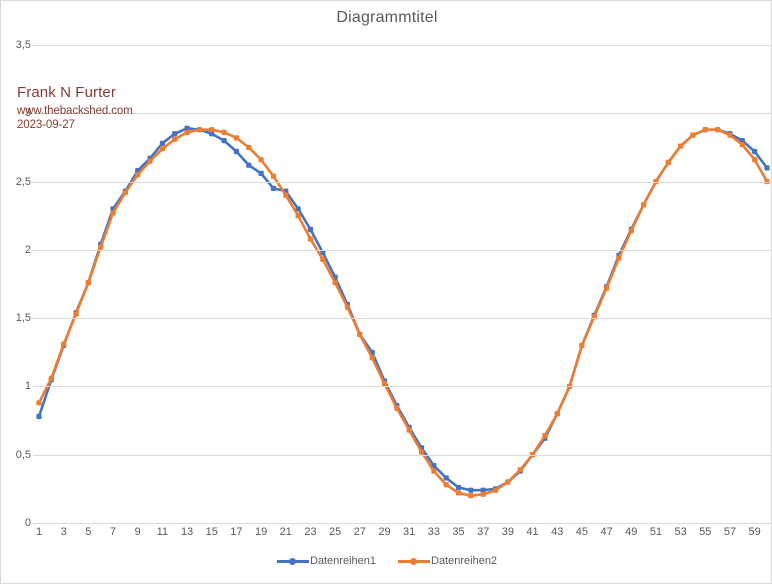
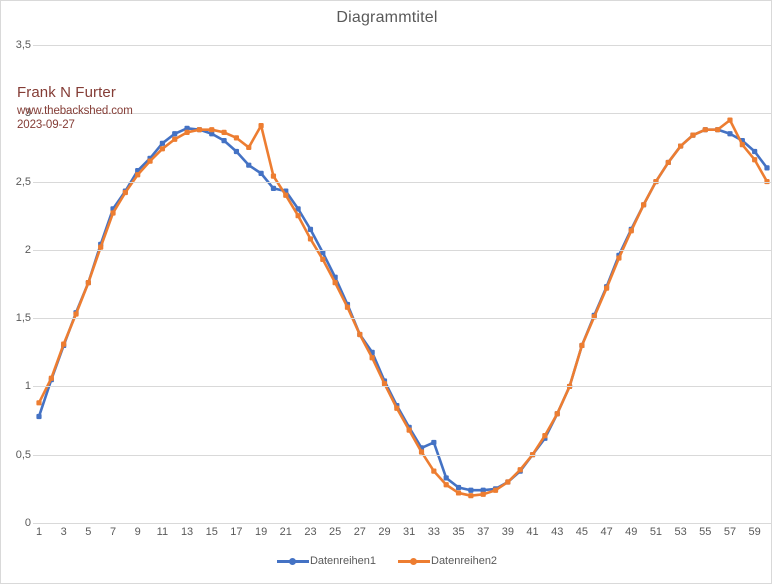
Datenreihen2/19: 2,66 -> 2,91
Datenreihen1/33: 0,42 -> 0,59
Datenreihen2/57: 2,84 -> 2,95
